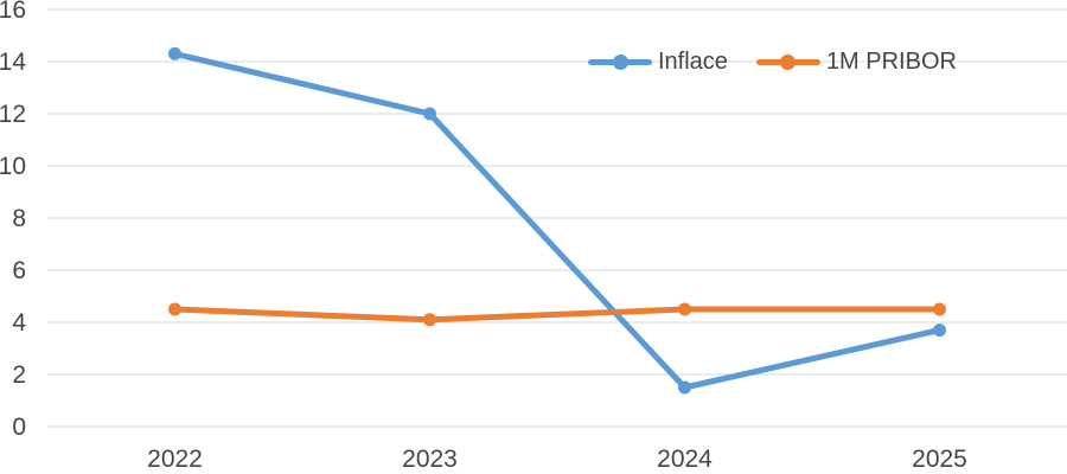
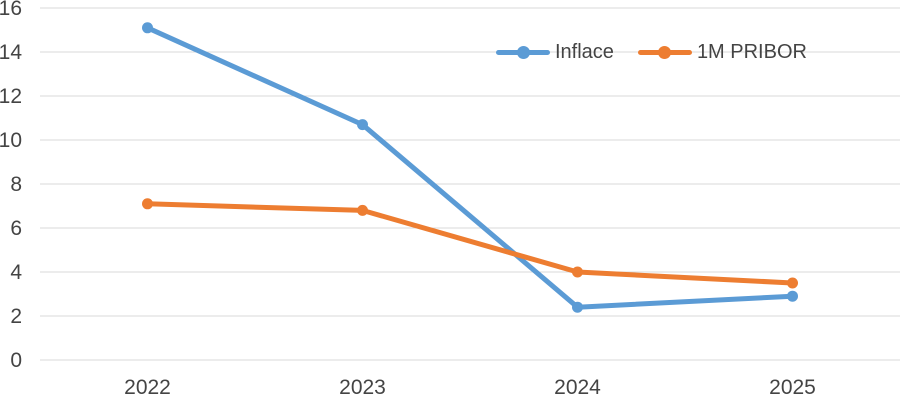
Inflace/2022: 14.3 -> 15.1
1M PRIBOR/2022: 4.5 -> 7.1
Inflace/2023: 12.0 -> 10.7
1M PRIBOR/2023: 4.1 -> 6.8
Inflace/2024: 1.5 -> 2.4
1M PRIBOR/2024: 4.5 -> 4.0
Inflace/2025: 3.7 -> 2.9
1M PRIBOR/2025: 4.5 -> 3.5
